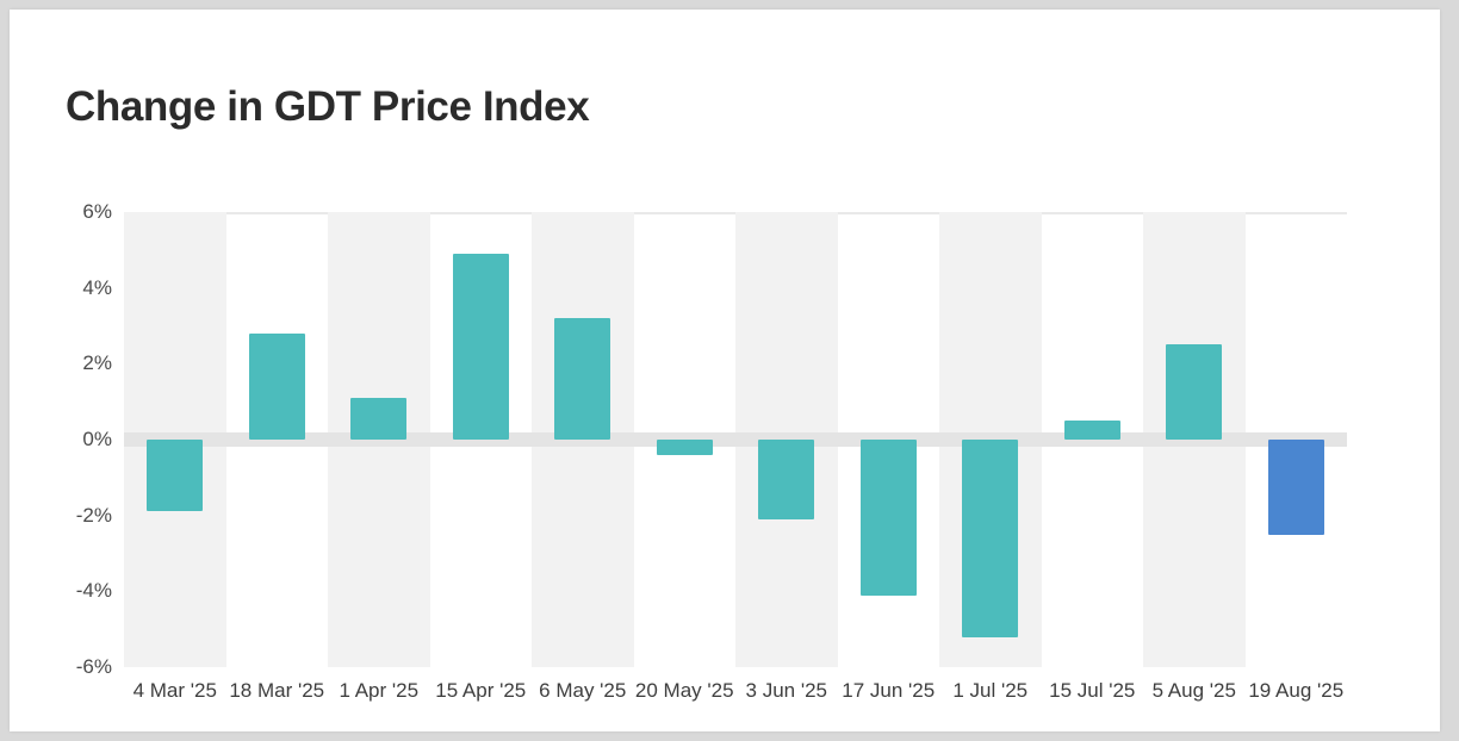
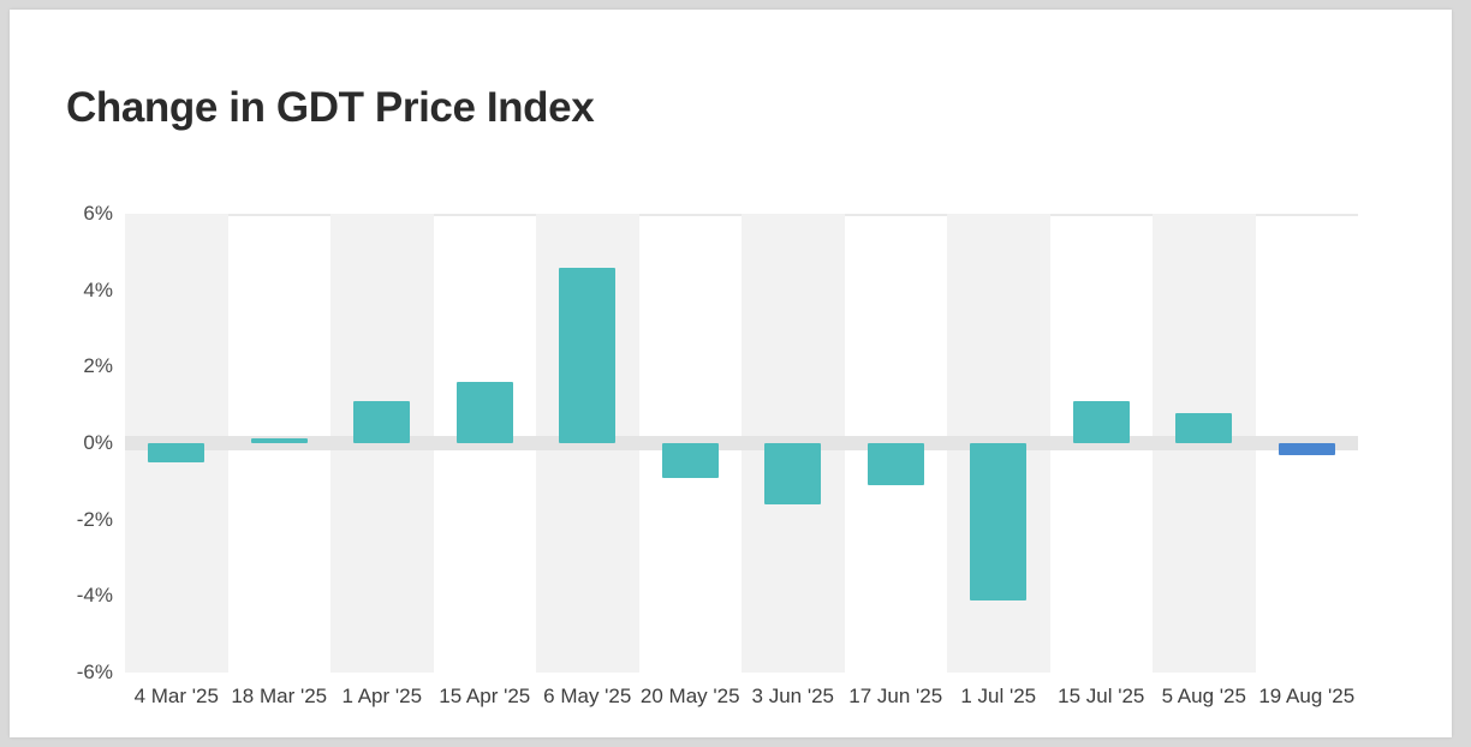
4 Mar '25: -1.9% -> -0.5%
18 Mar '25: 2.8% -> 0.1%
15 Apr '25: 4.9% -> 1.6%
6 May '25: 3.2% -> 4.6%
20 May '25: -0.4% -> -0.9%
3 Jun '25: -2.1% -> -1.6%
17 Jun '25: -4.1% -> -1.1%
1 Jul '25: -5.2% -> -4.1%
15 Jul '25: 0.5% -> 1.1%
5 Aug '25: 2.5% -> 0.8%
19 Aug '25: -2.5% -> -0.3%
